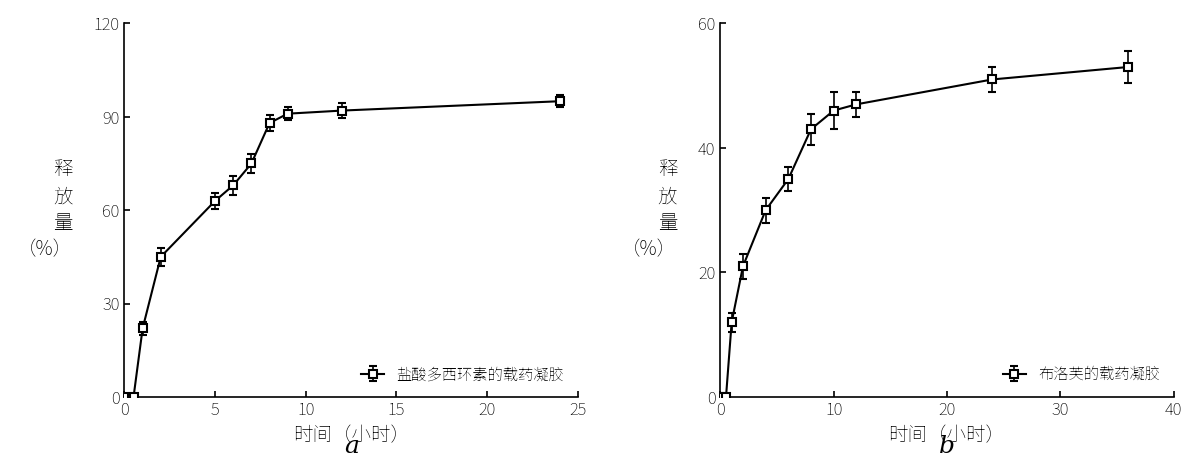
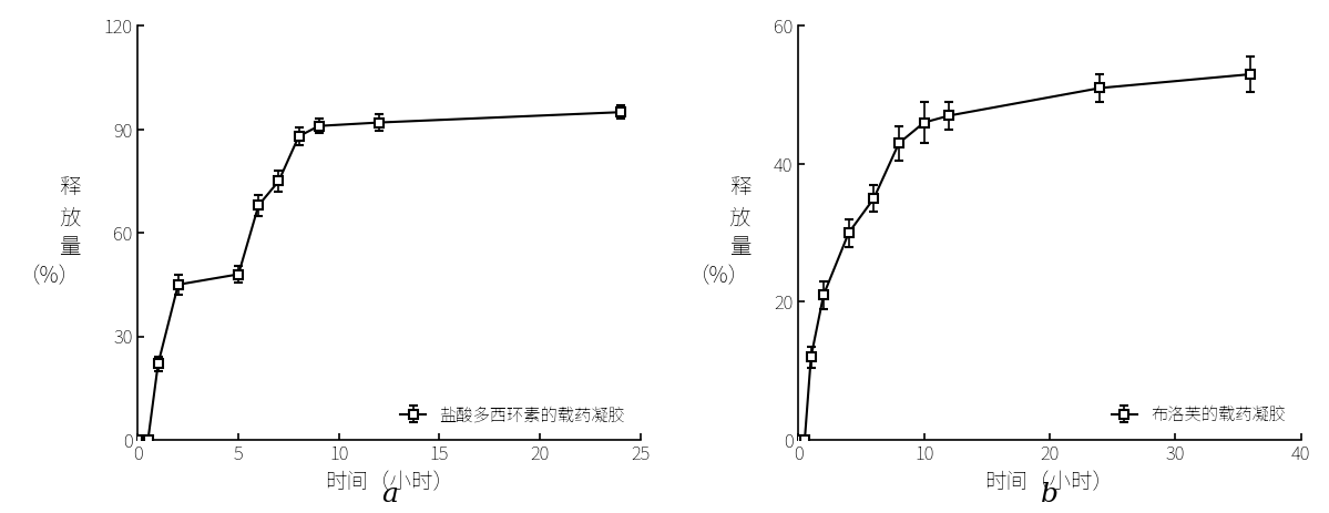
5: 63 -> 48
